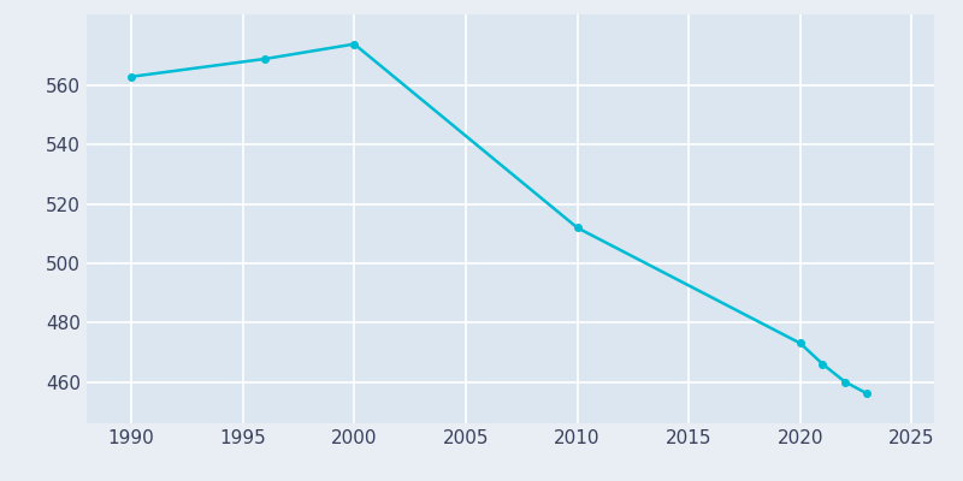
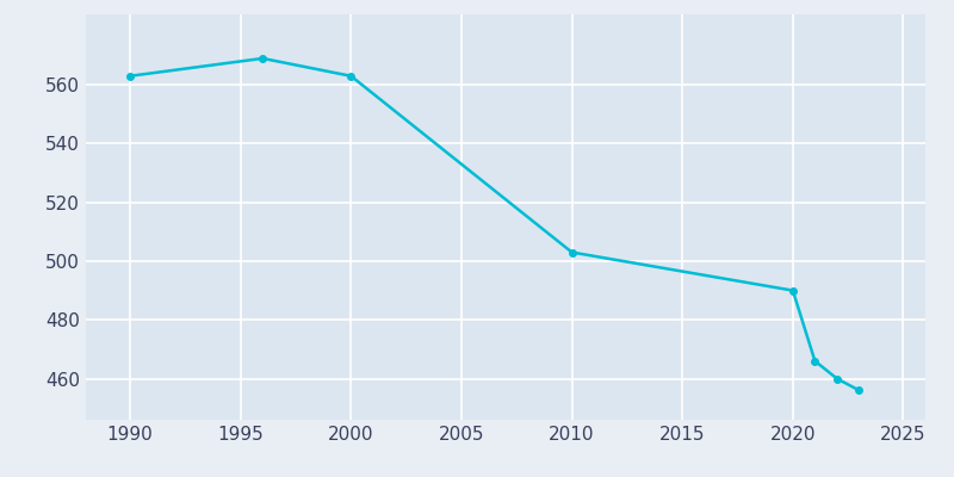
2000: 574 -> 563
2010: 512 -> 503
2020: 473 -> 490
